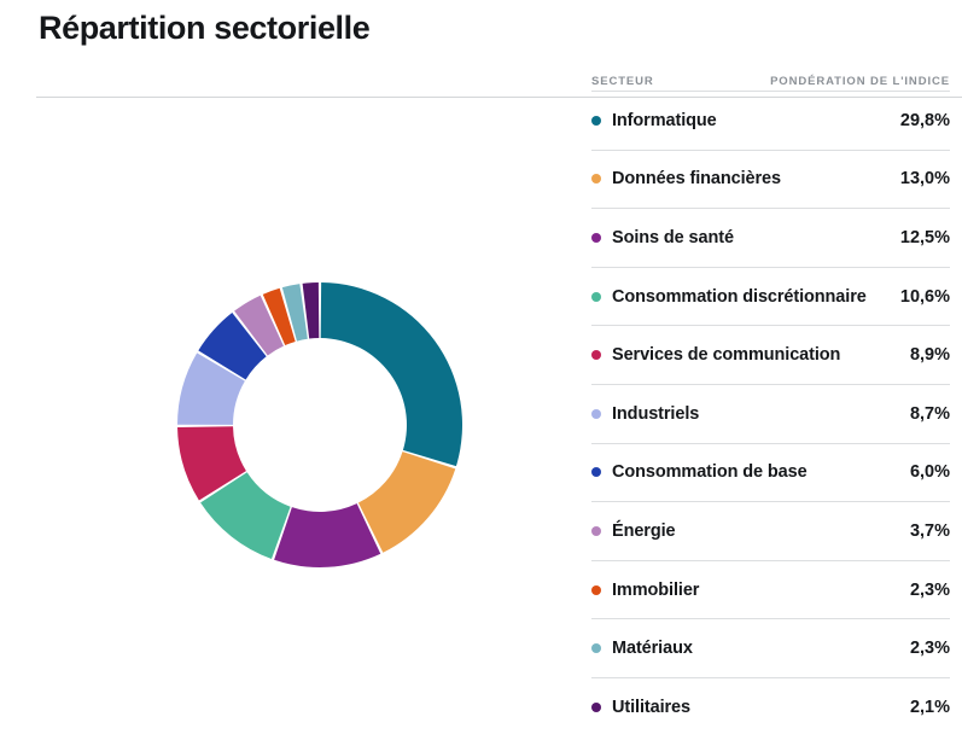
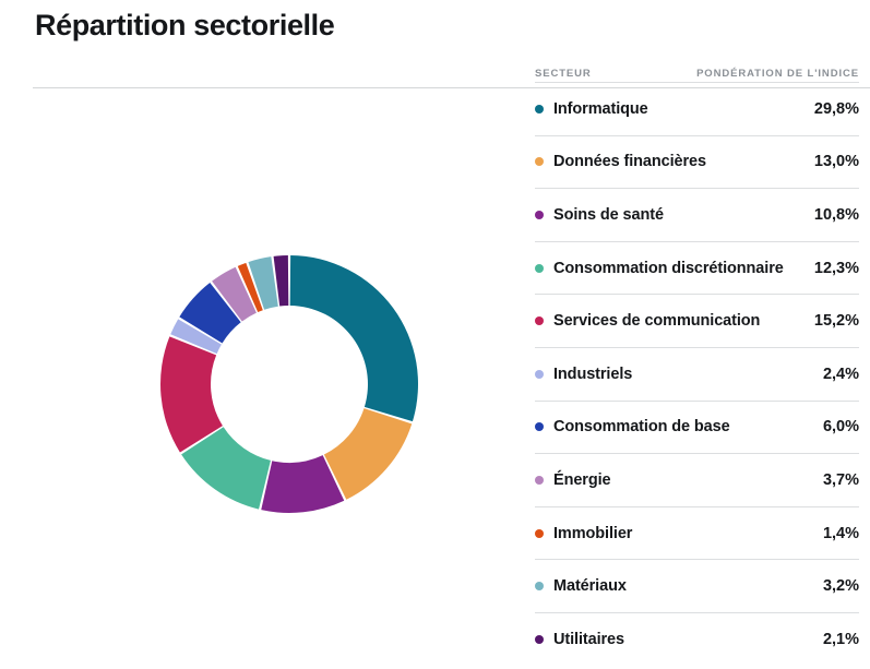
Soins de santé: 12,5% -> 10,8%
Consommation discrétionnaire: 10,6% -> 12,3%
Services de communication: 8,9% -> 15,2%
Industriels: 8,7% -> 2,4%
Immobilier: 2,3% -> 1,4%
Matériaux: 2,3% -> 3,2%
